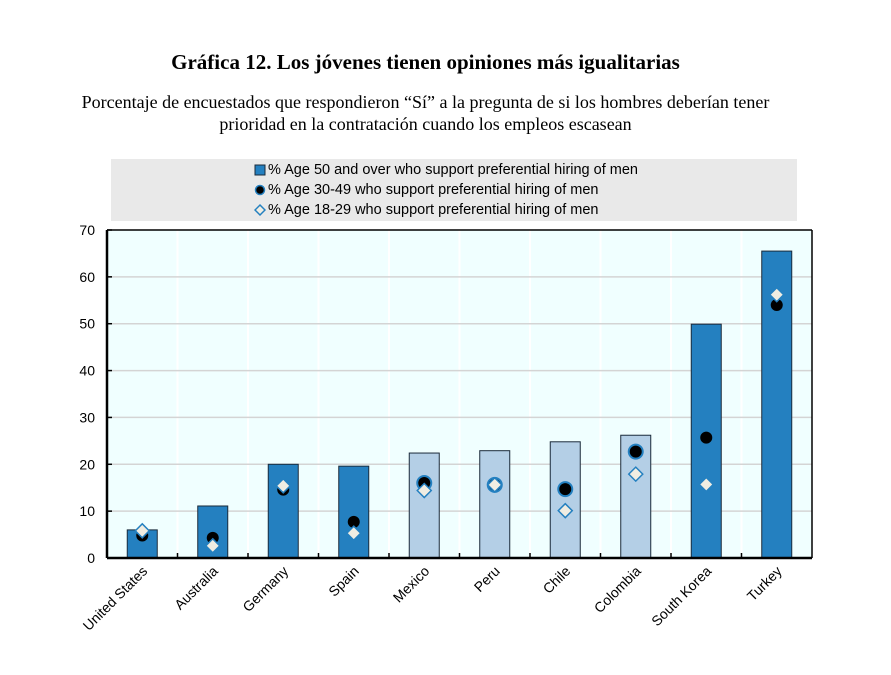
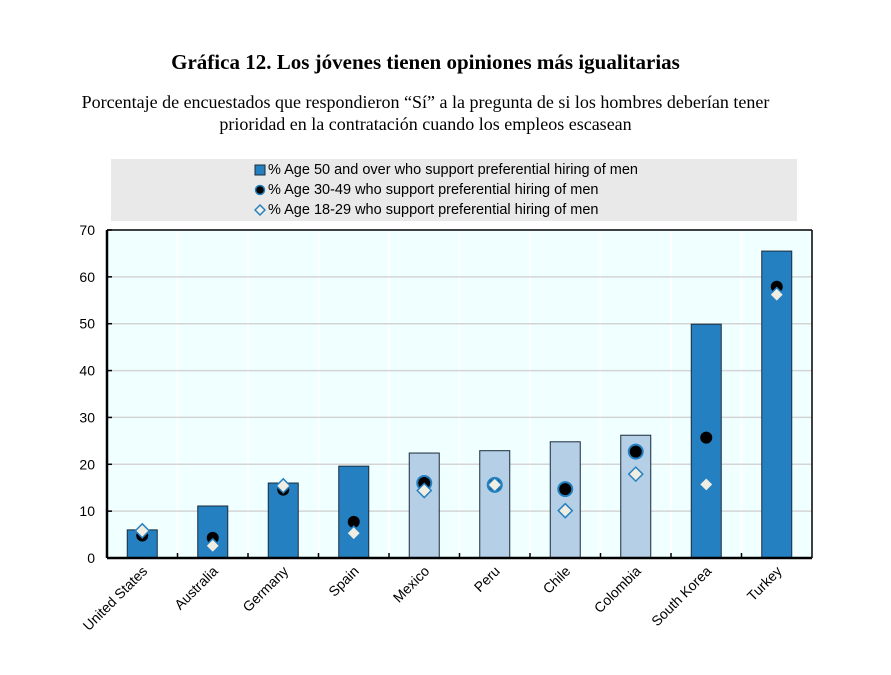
% Age 50 and over who support preferential hiring of men/Germany: 20 -> 16
% Age 30-49 who support preferential hiring of men/Turkey: 54 -> 58
